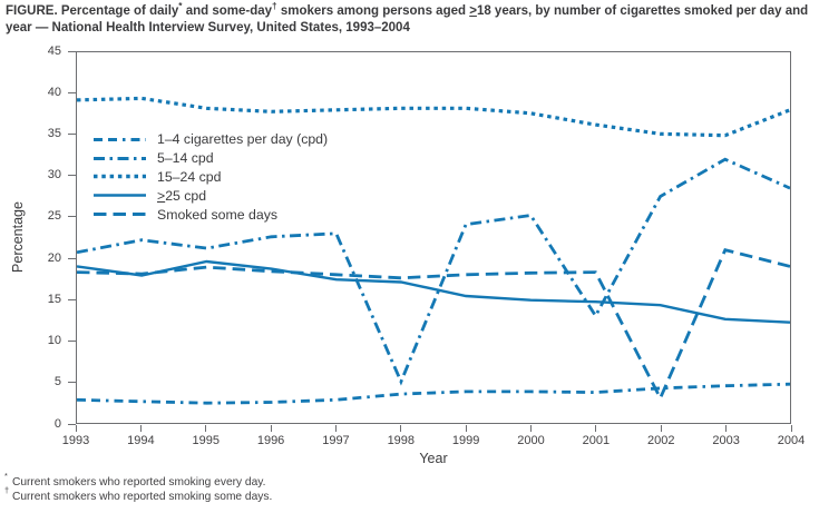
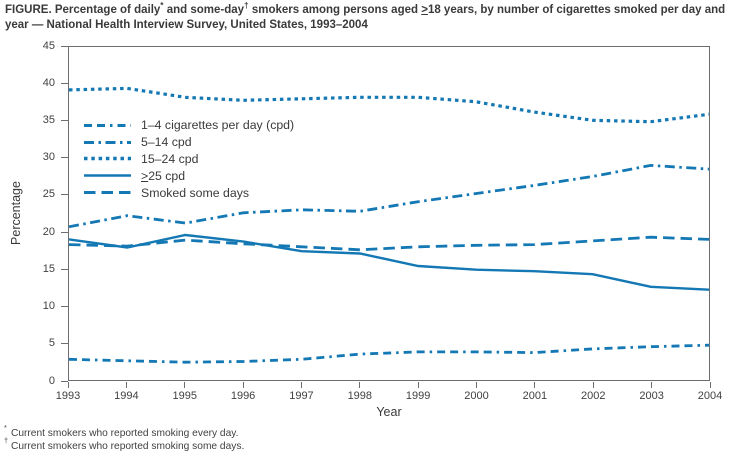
5–14 cpd/1998: 5 -> 23
5–14 cpd/2001: 13 -> 26
Smoked some days/2002: 3 -> 19
5–14 cpd/2003: 32 -> 29
Smoked some days/2003: 21 -> 19
15–24 cpd/2004: 38 -> 36
